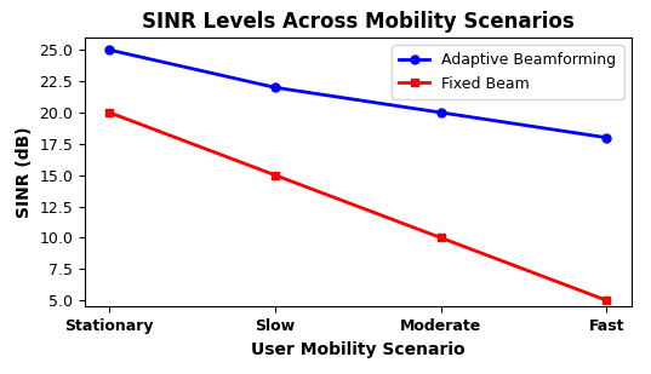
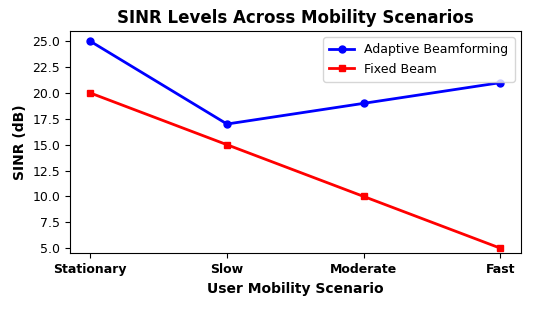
Adaptive Beamforming/Slow: 22 -> 17
Adaptive Beamforming/Moderate: 20 -> 19
Adaptive Beamforming/Fast: 18 -> 21
